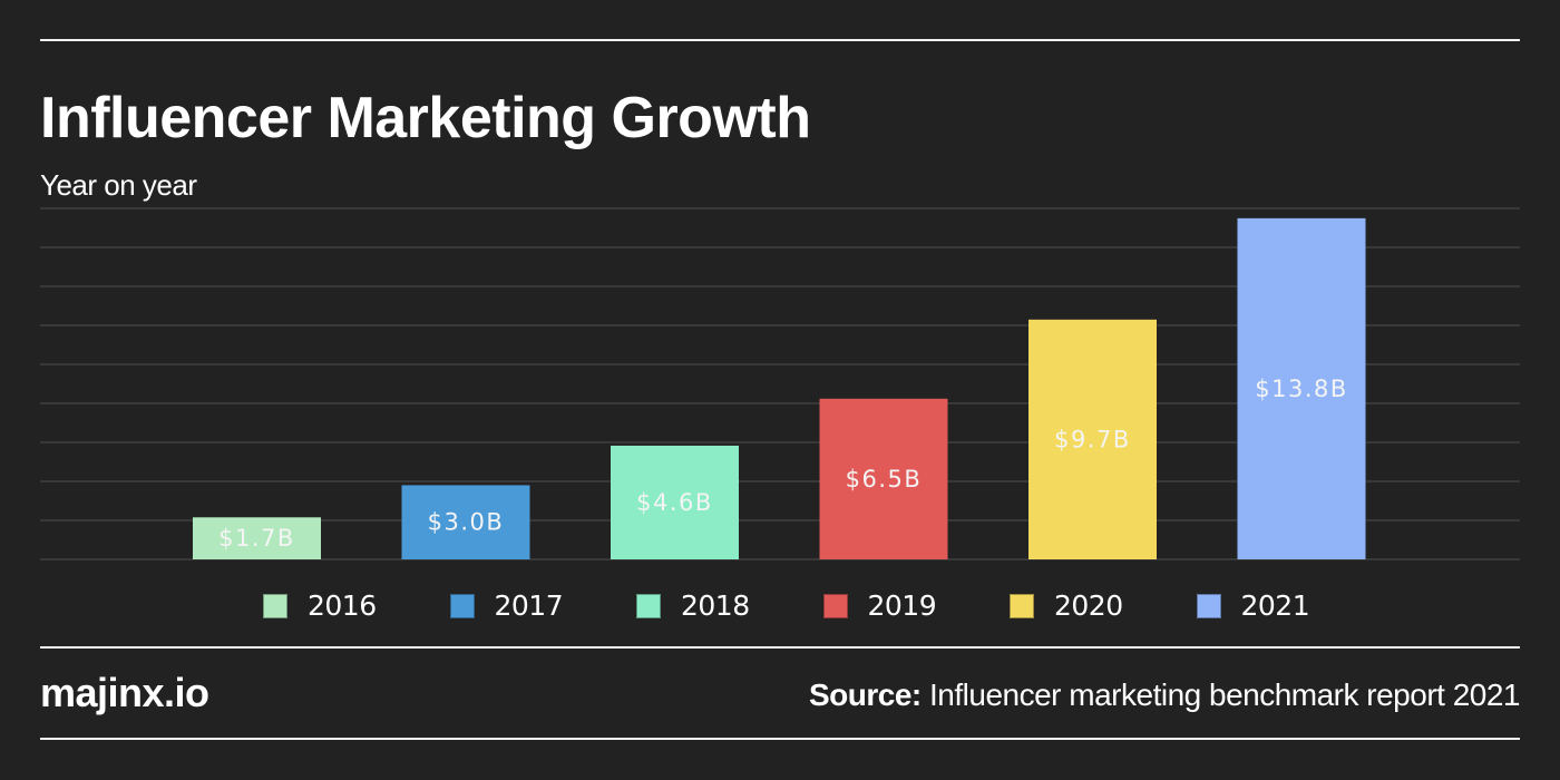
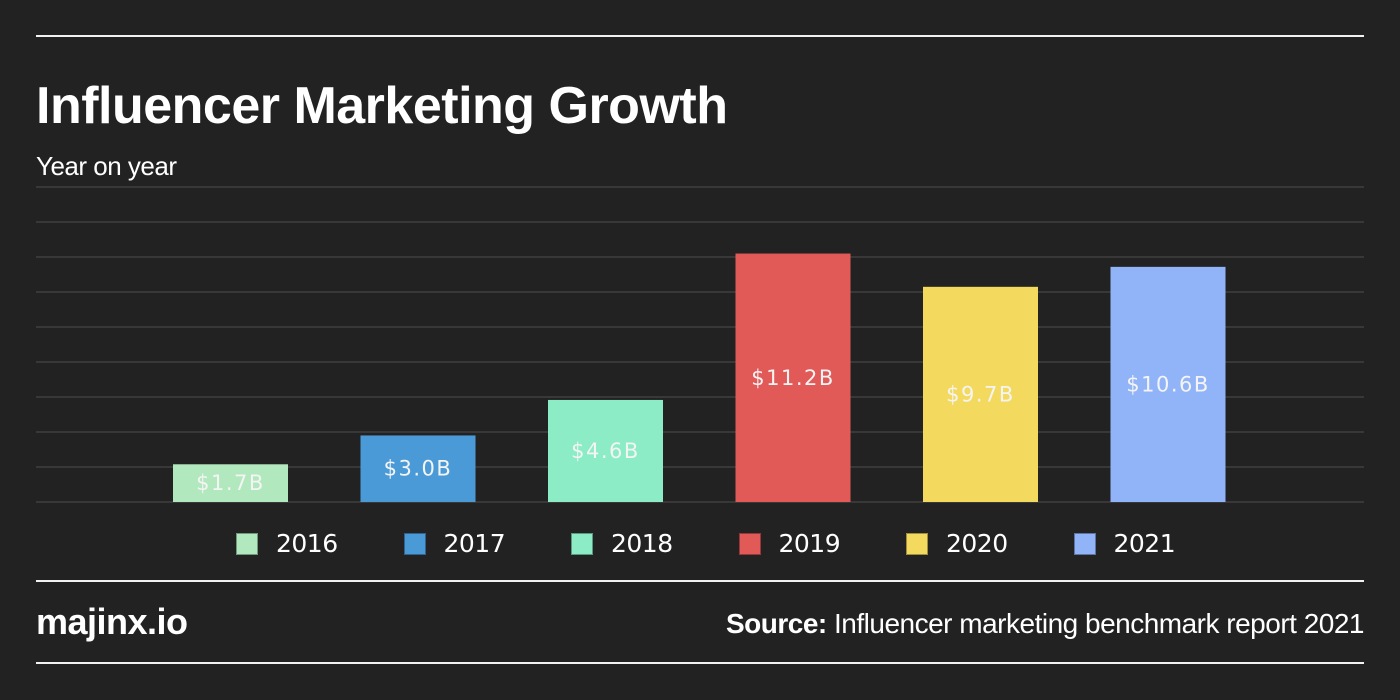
2019: $6.5B -> $11.2B
2021: $13.8B -> $10.6B
